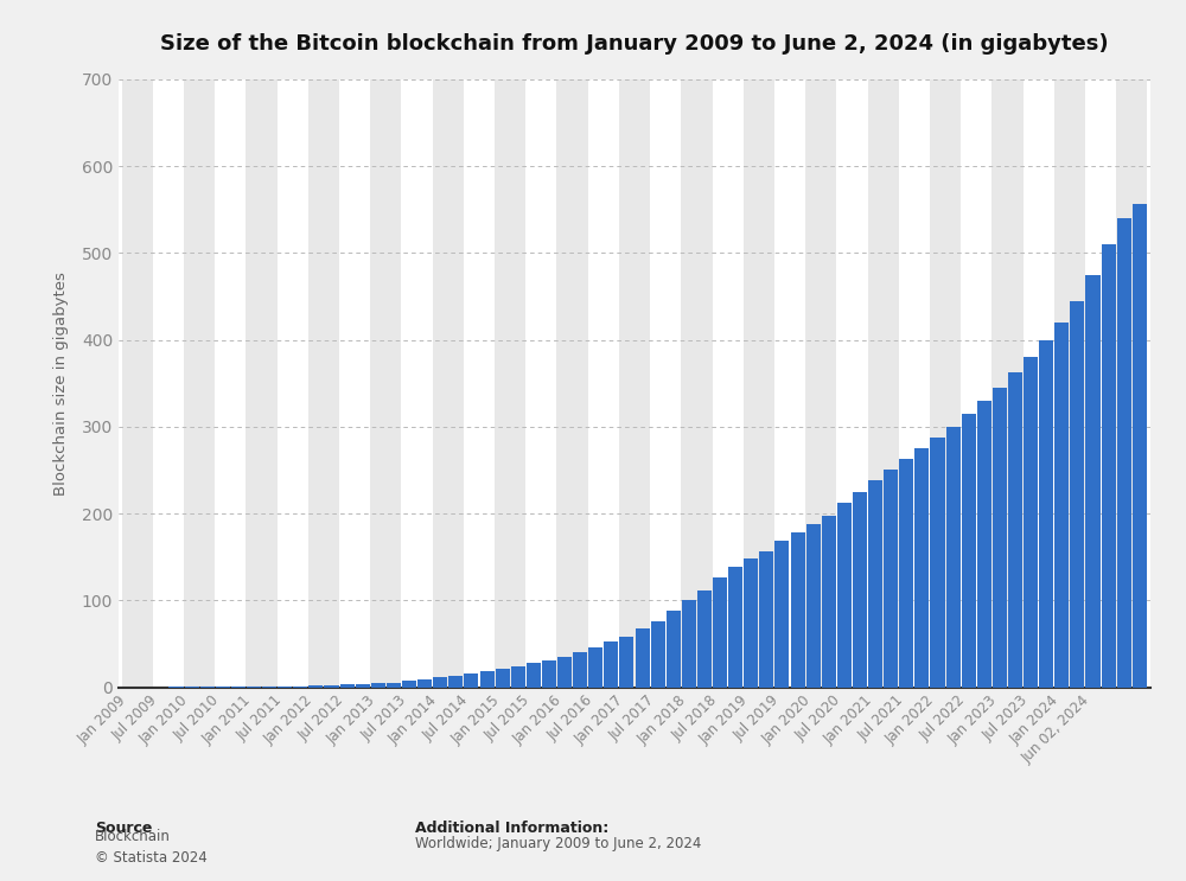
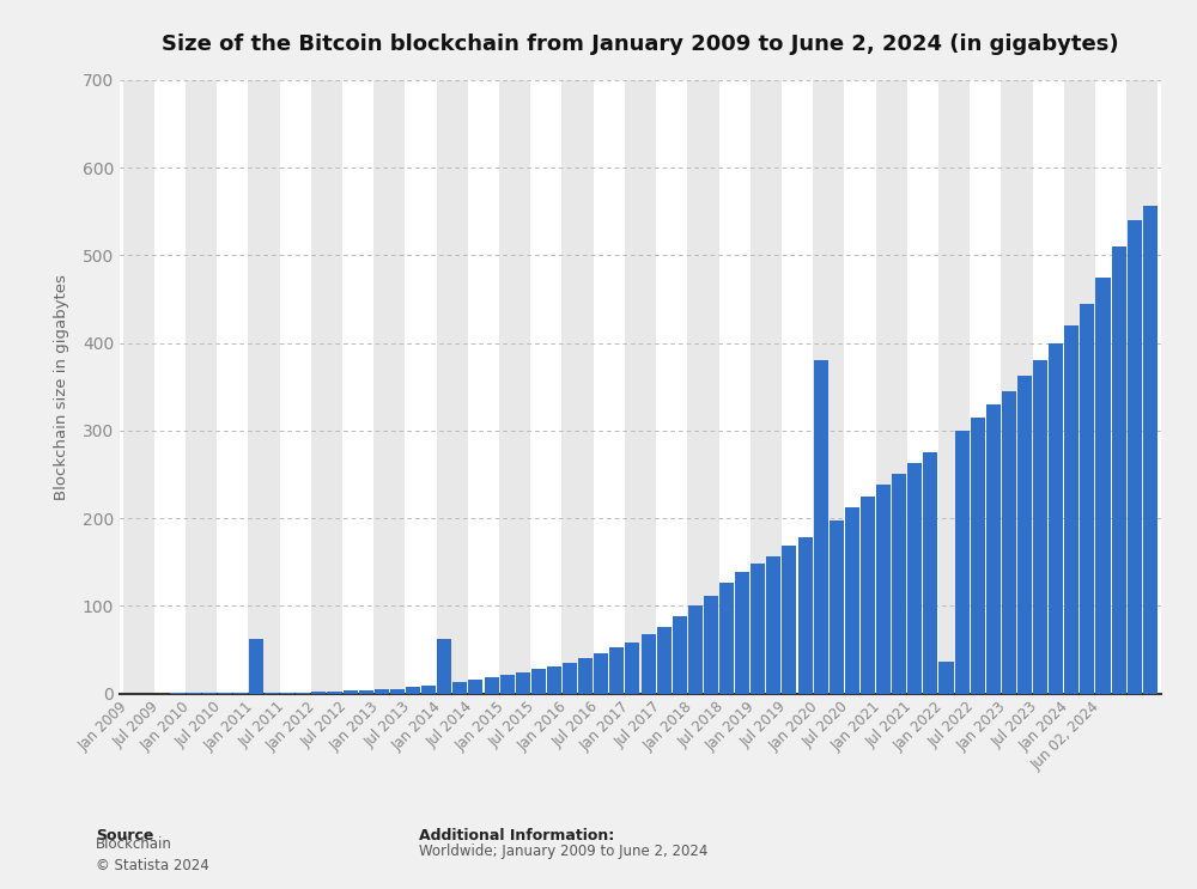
Jan 2011: 1 -> 62
Jan 2014: 12 -> 62
Jan 2020: 188 -> 380
Jan 2022: 288 -> 36
